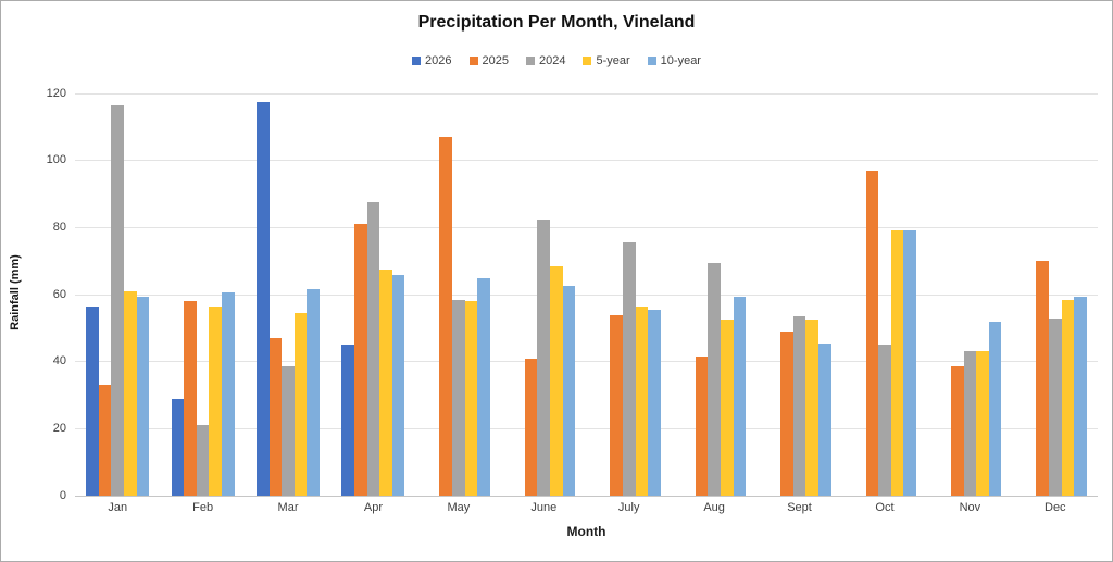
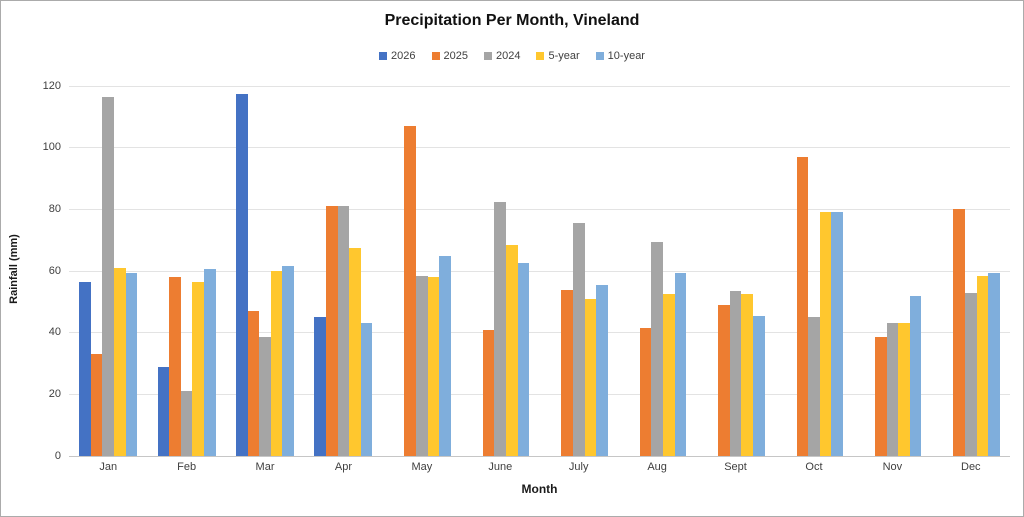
5-year/Mar: 54 -> 60
2024/Apr: 88 -> 81
10-year/Apr: 66 -> 43
5-year/July: 56 -> 51
2025/Dec: 70 -> 80
